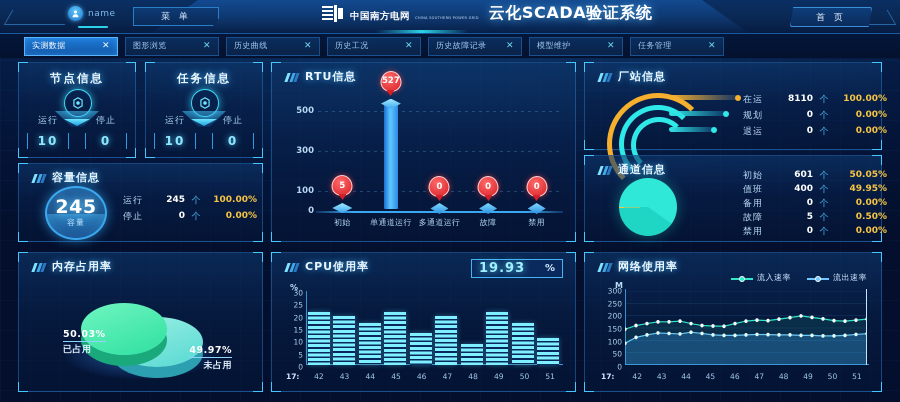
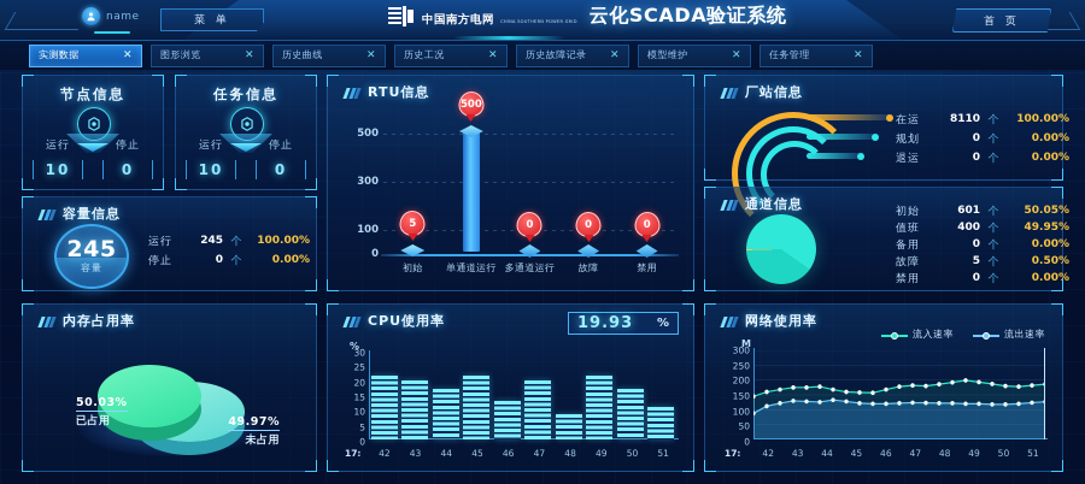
RTU信息/单通道运行: 527 -> 500
